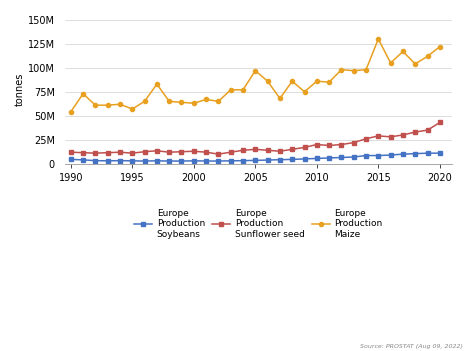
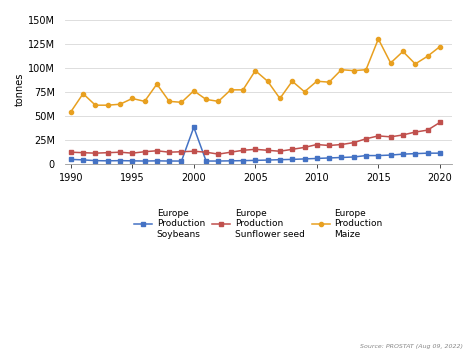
Europe Production Maize/1995: 57M -> 68M
Europe Production Soybeans/2000: 3M -> 38M
Europe Production Maize/2000: 63M -> 76M
